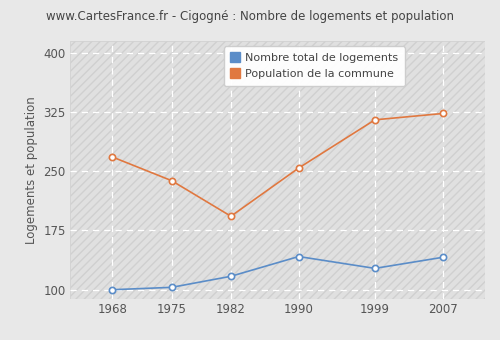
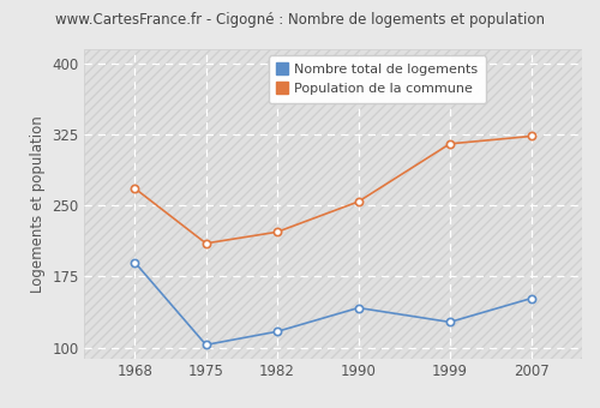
Nombre total de logements/1968: 100 -> 190
Population de la commune/1975: 238 -> 210
Population de la commune/1982: 193 -> 222
Nombre total de logements/2007: 141 -> 152
